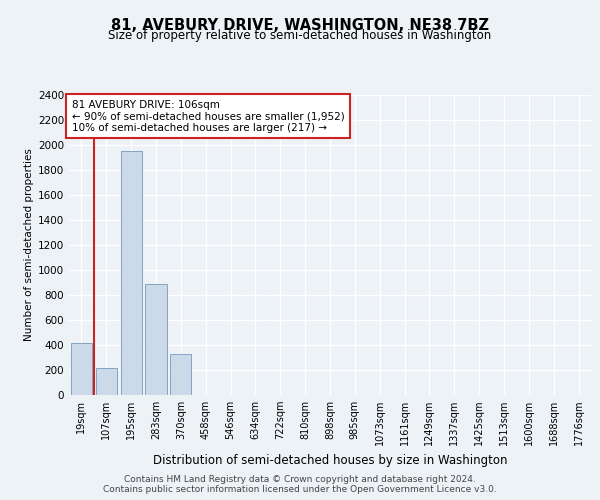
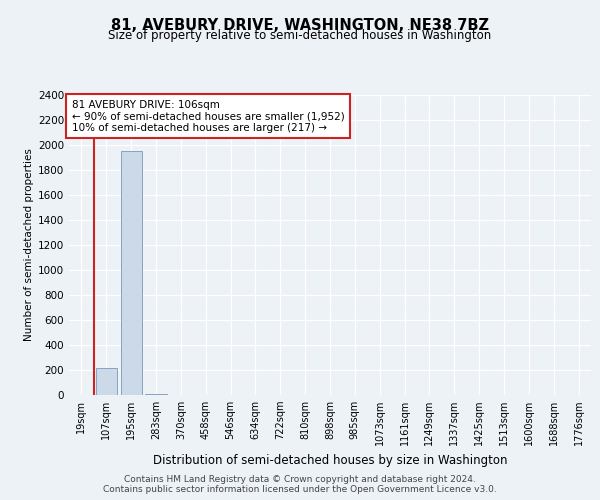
19sqm: 420 -> 0
283sqm: 890 -> 0
370sqm: 330 -> 0
